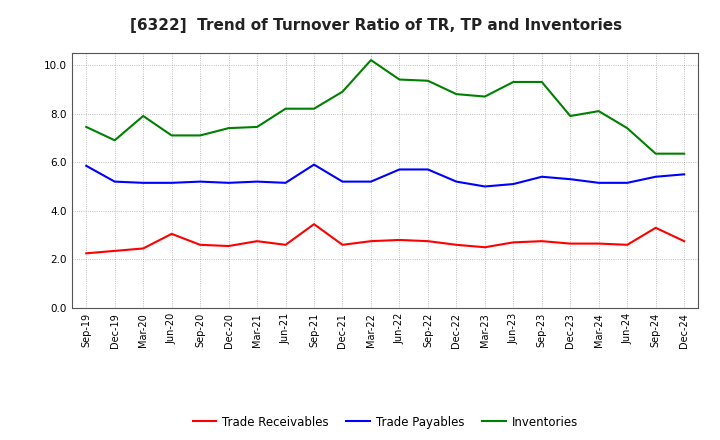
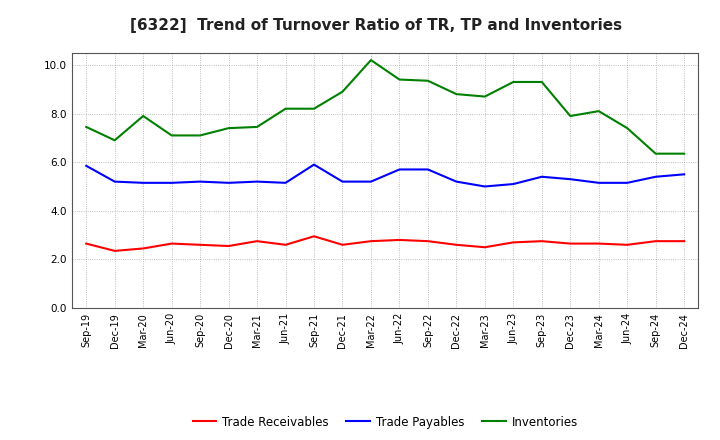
Trade Receivables/Sep-19: 2.25 -> 2.65
Trade Receivables/Jun-20: 3.05 -> 2.65
Trade Receivables/Sep-21: 3.45 -> 2.95
Trade Receivables/Sep-24: 3.30 -> 2.75
